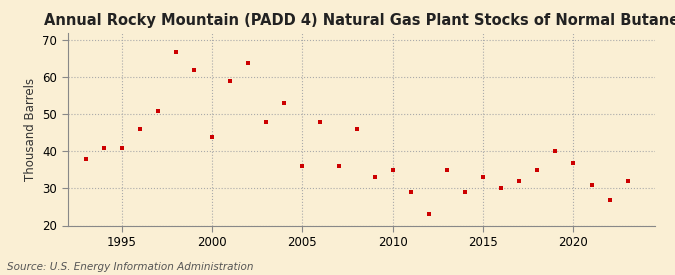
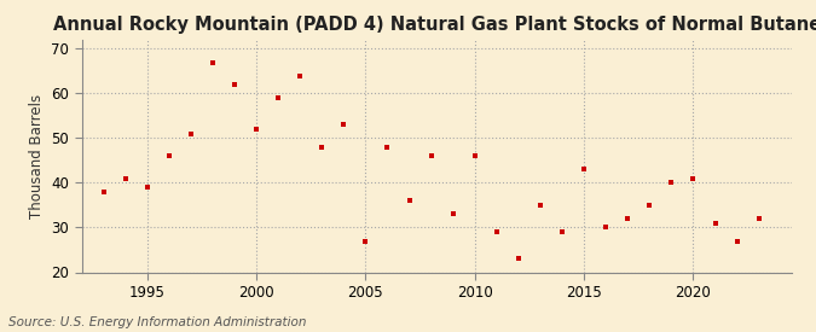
1995: 41 -> 39
2000: 44 -> 52
2005: 36 -> 27
2010: 35 -> 46
2015: 33 -> 43
2020: 37 -> 41
